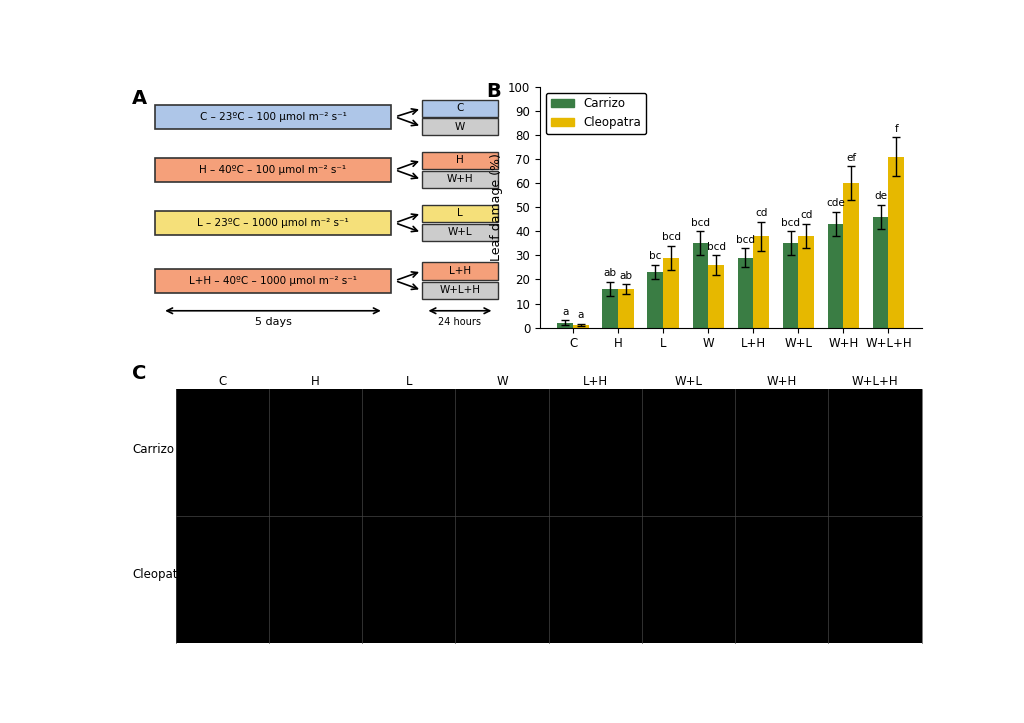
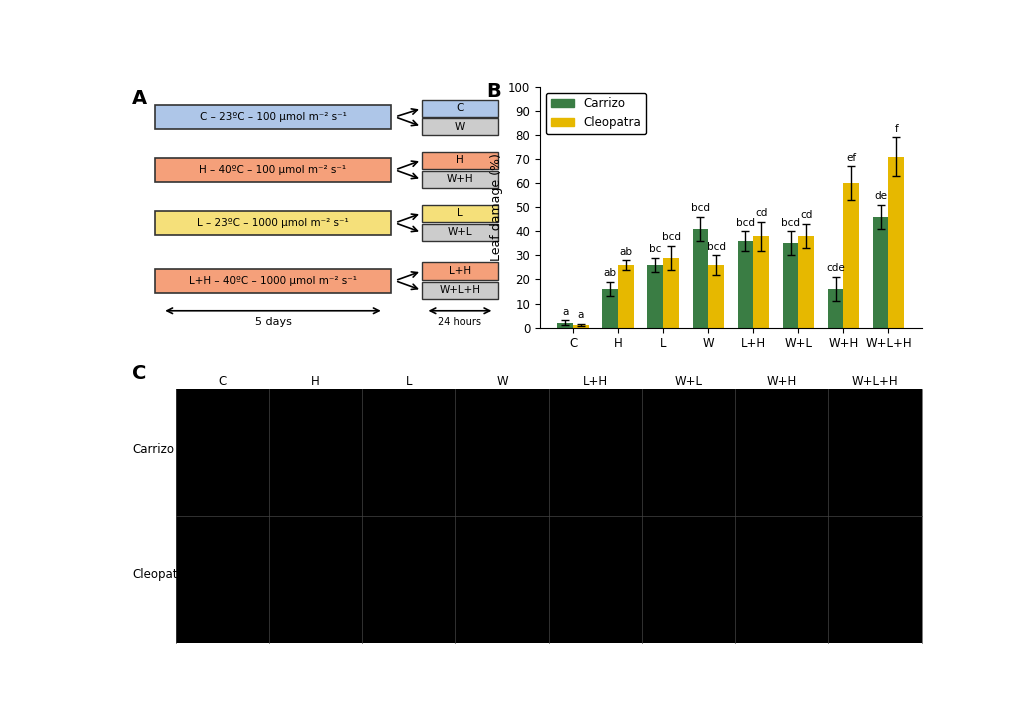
Cleopatra/H: 16 -> 26
Carrizo/L: 23 -> 26
Carrizo/W: 35 -> 41
Carrizo/L+H: 29 -> 36
Carrizo/W+H: 43 -> 16
